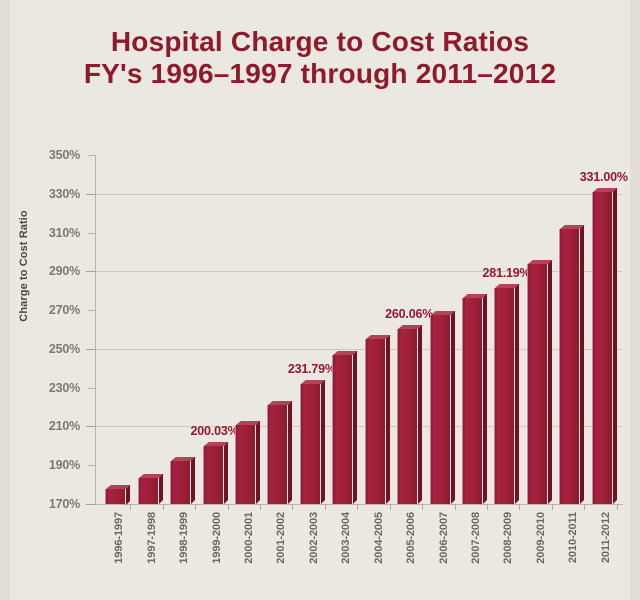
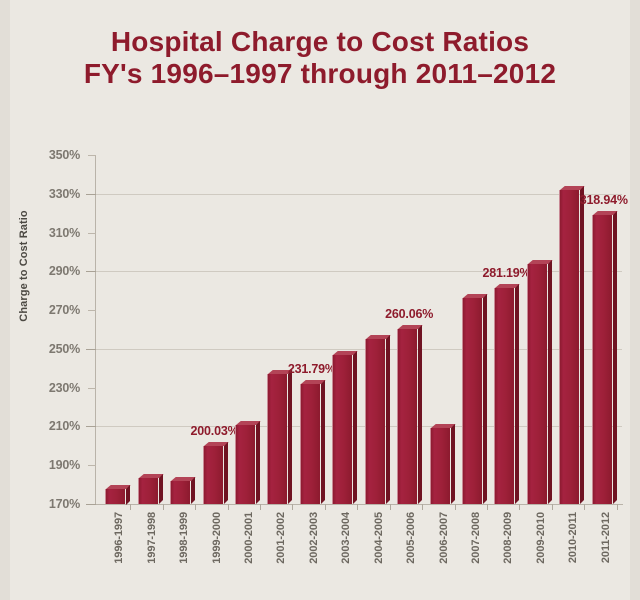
1998-1999: 192% -> 182%
2001-2002: 221% -> 237%
2006-2007: 268% -> 209%
2010-2011: 312% -> 332%
2011-2012: 331.00% -> 318.94%
